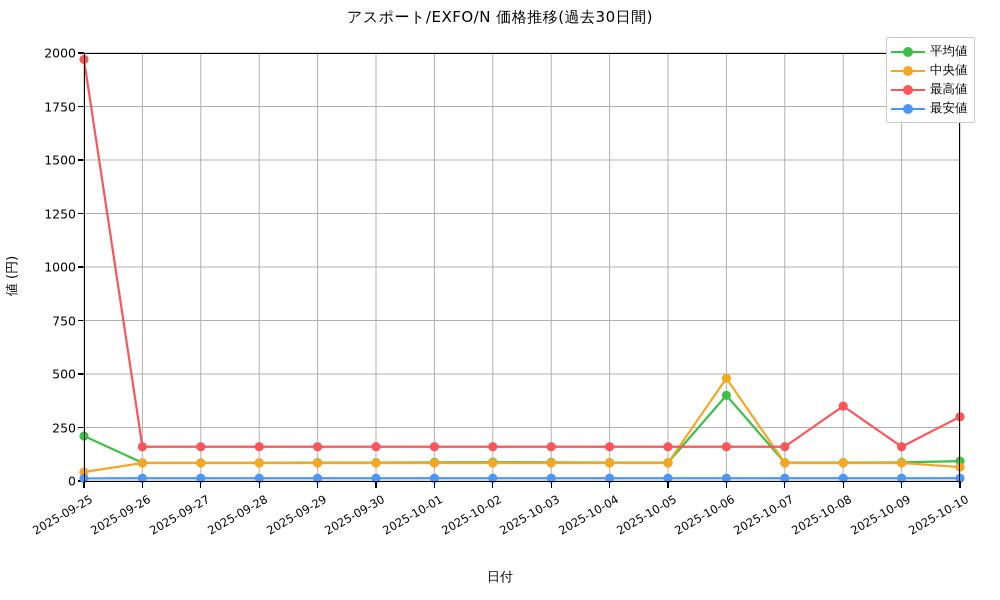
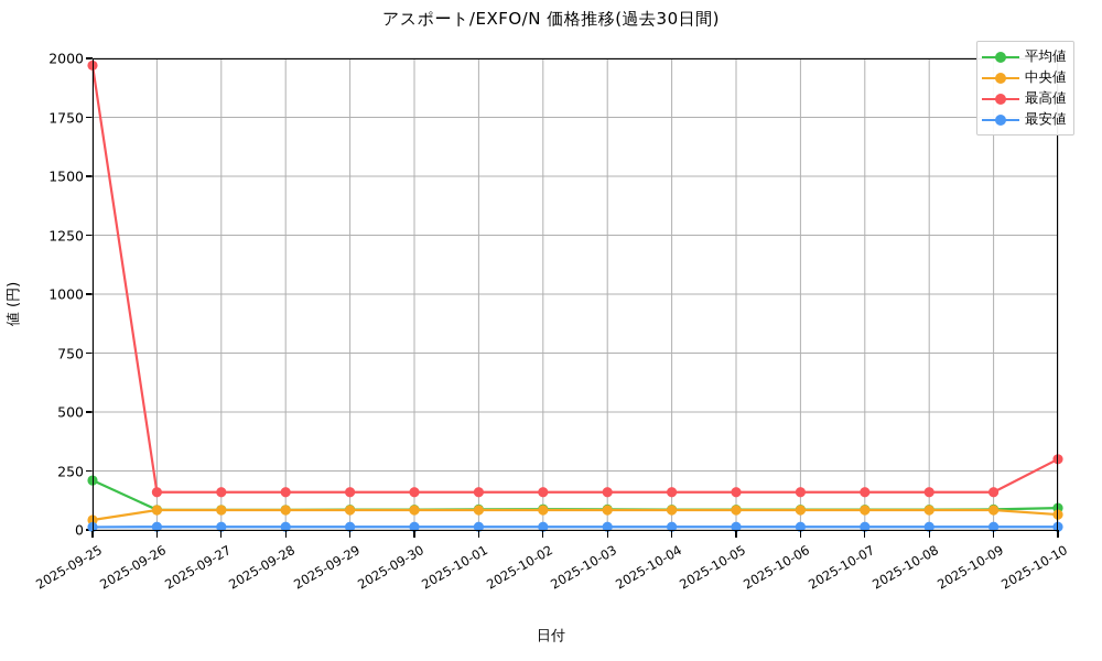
平均値/2025-10-06: 400 -> 90
中央値/2025-10-06: 480 -> 80
最高値/2025-10-08: 350 -> 160
